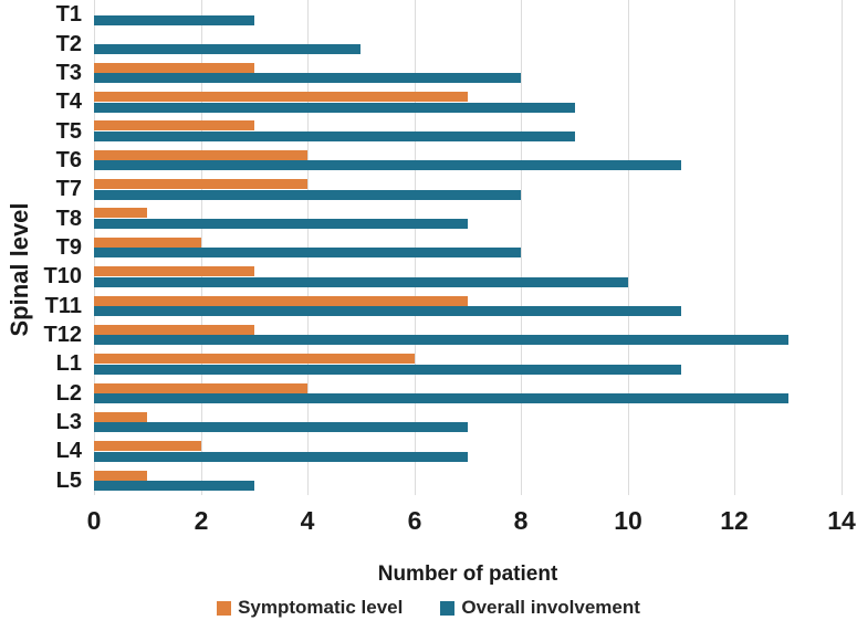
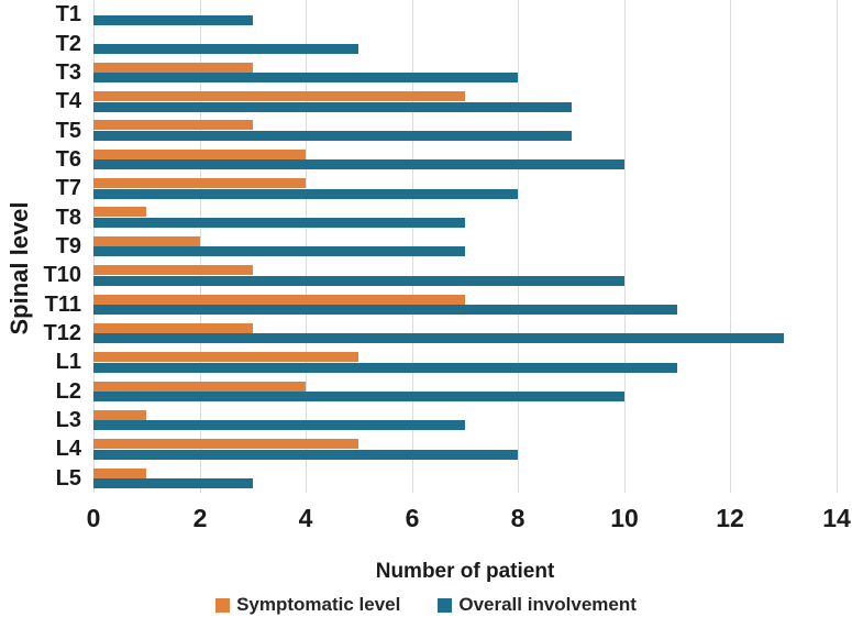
Overall involvement/T6: 11 -> 10
Overall involvement/T9: 8 -> 7
Symptomatic level/L1: 6 -> 5
Overall involvement/L2: 13 -> 10
Symptomatic level/L4: 2 -> 5
Overall involvement/L4: 7 -> 8
